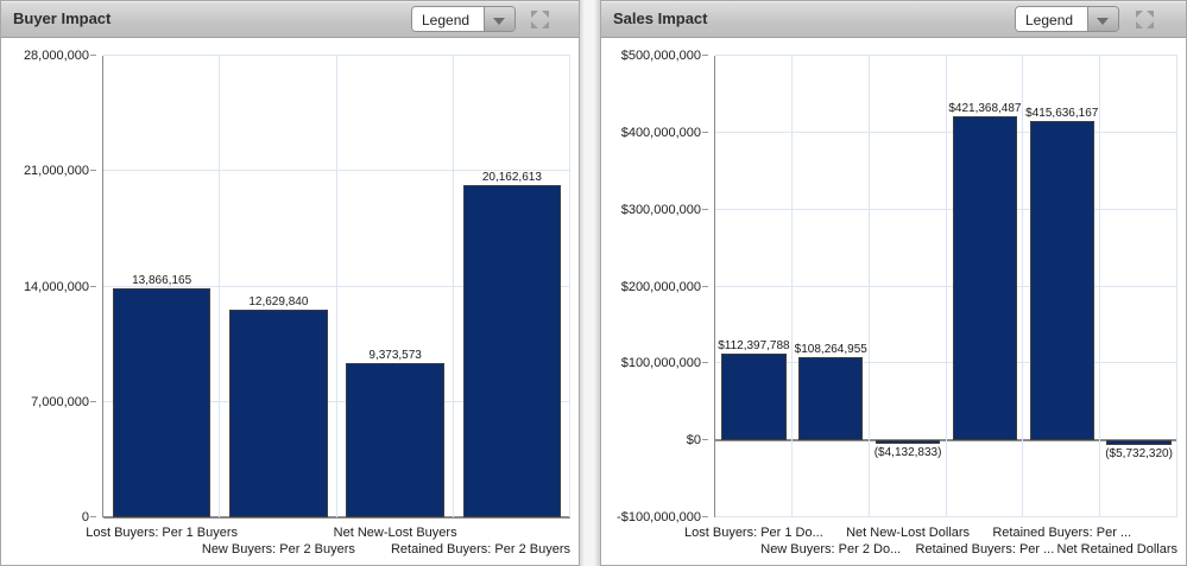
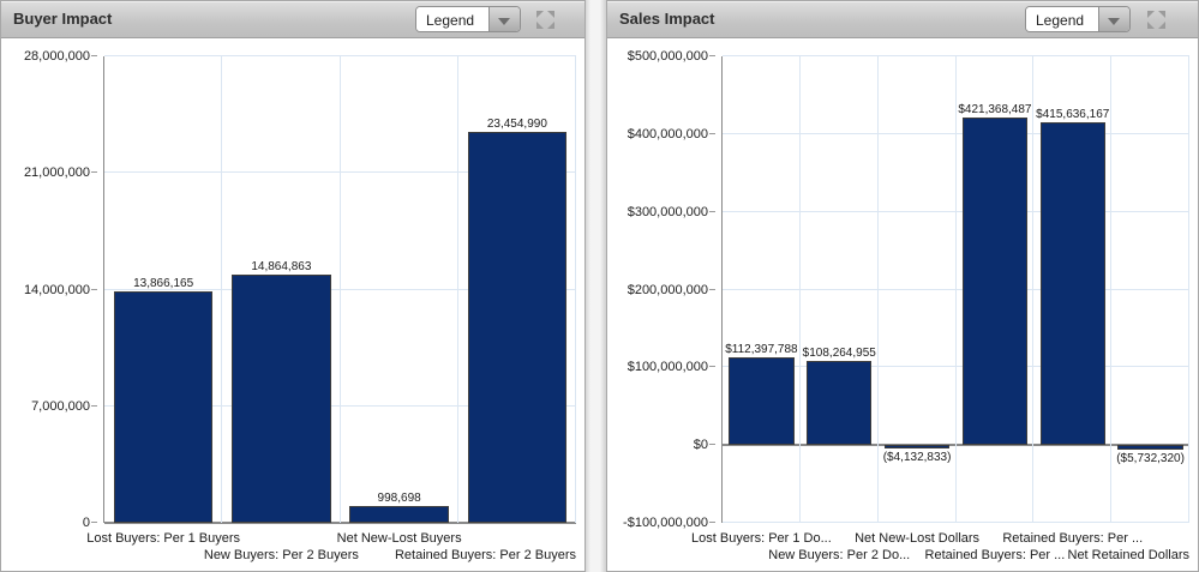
Buyer Impact/New Buyers: Per 2 Buyers: 12,629,840 -> 14,864,863
Buyer Impact/Net New-Lost Buyers: 9,373,573 -> 998,698
Buyer Impact/Retained Buyers: Per 2 Buyers: 20,162,613 -> 23,454,990
